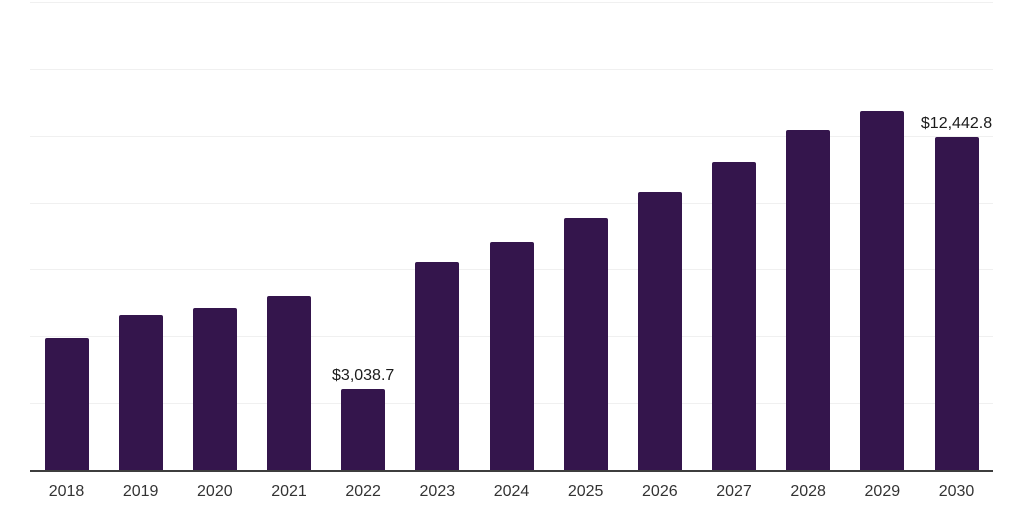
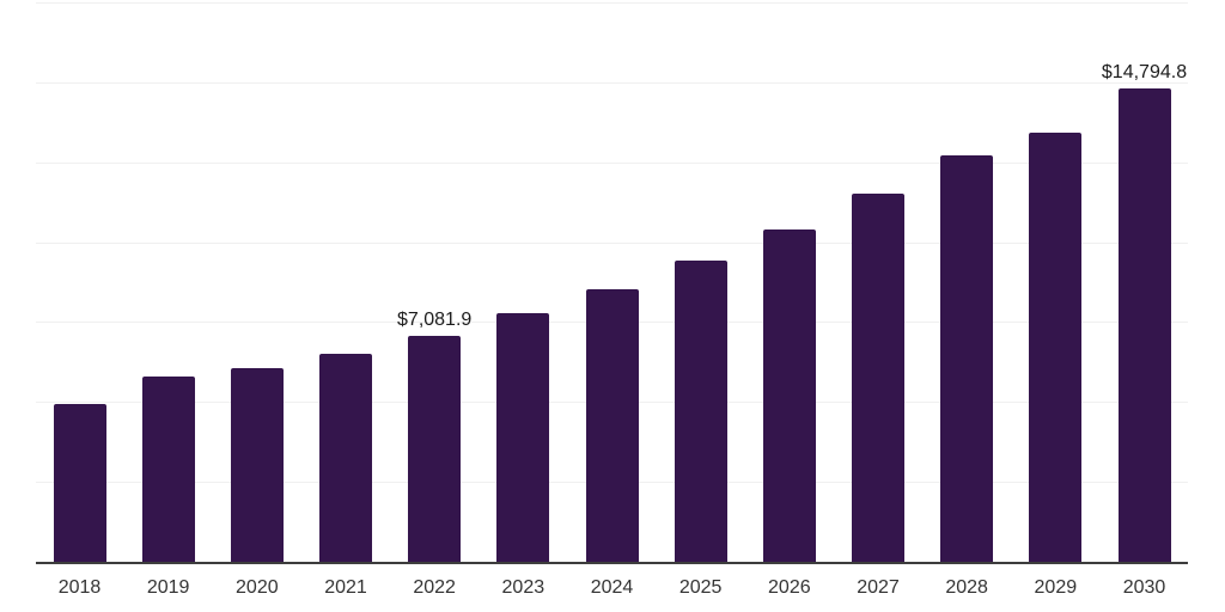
2022: $3,038.7 -> $7,081.9
2030: $12,442.8 -> $14,794.8
